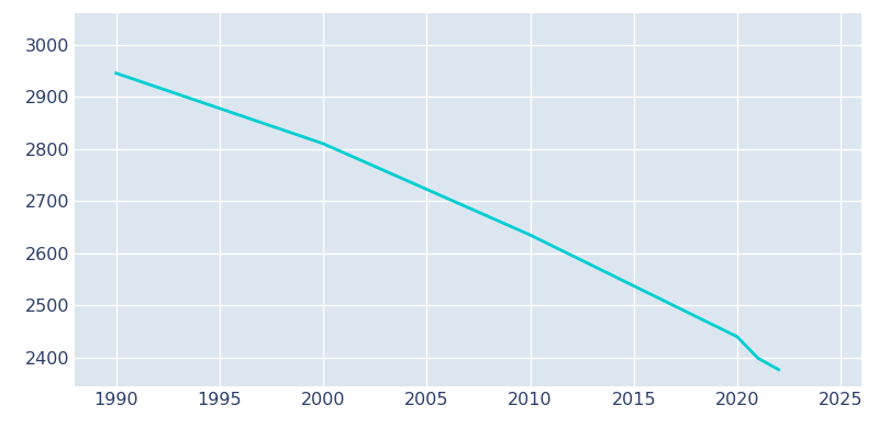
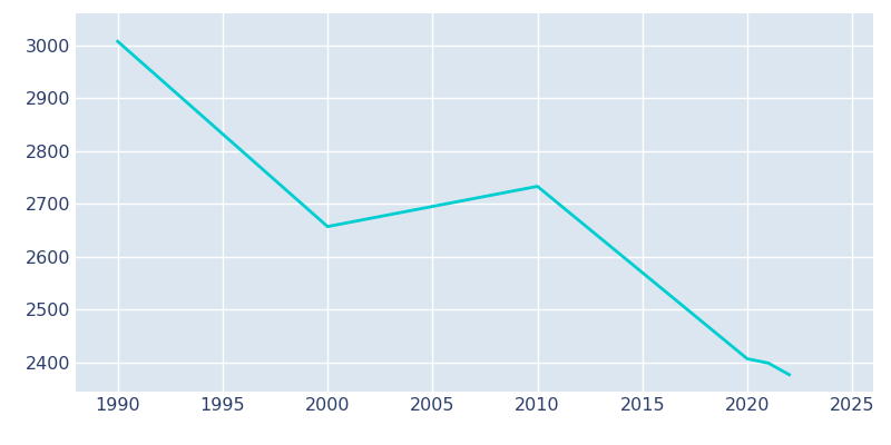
1990: 2945 -> 3007
2000: 2810 -> 2657
2010: 2635 -> 2733
2020: 2440 -> 2407
